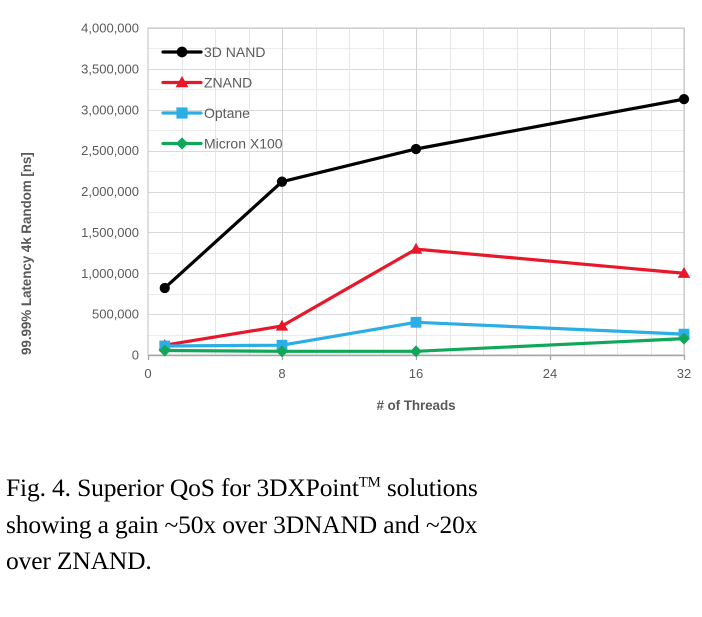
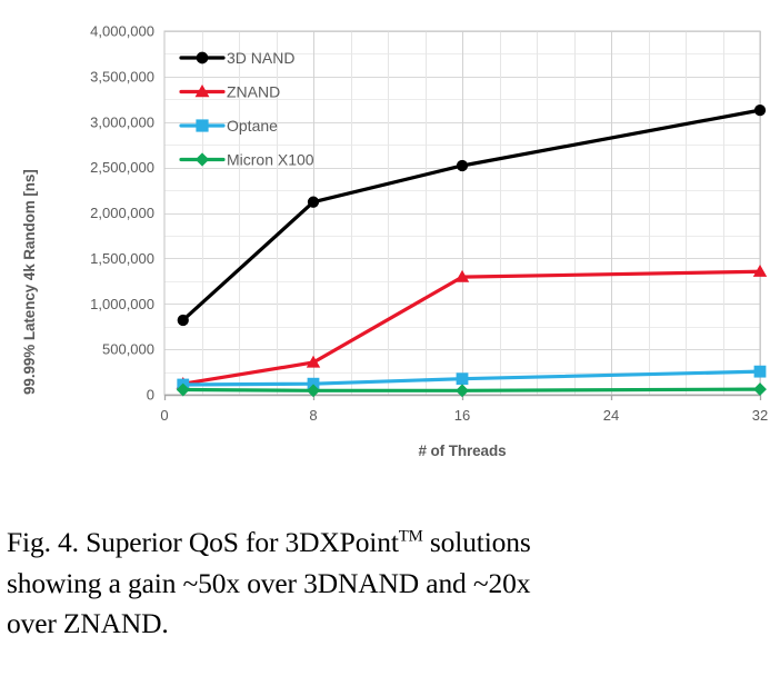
Optane/16: 400000 -> 200000
ZNAND/32: 1000000 -> 1400000
Micron X100/32: 200000 -> 100000
